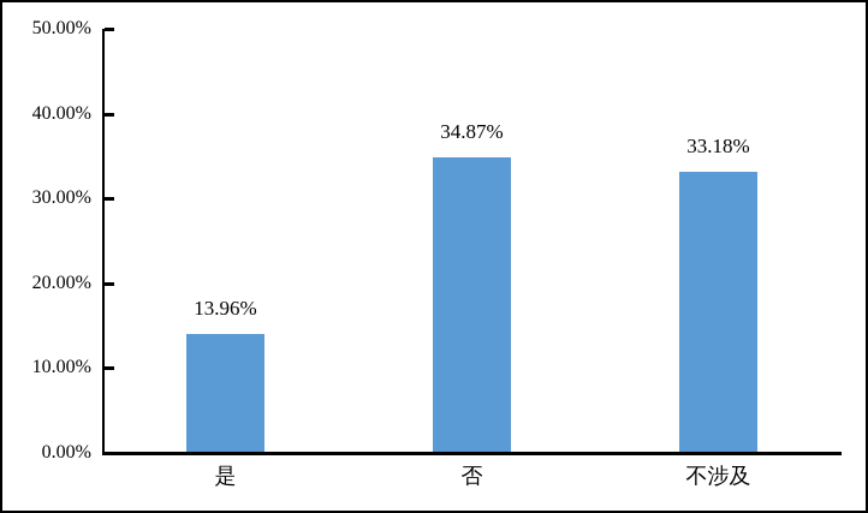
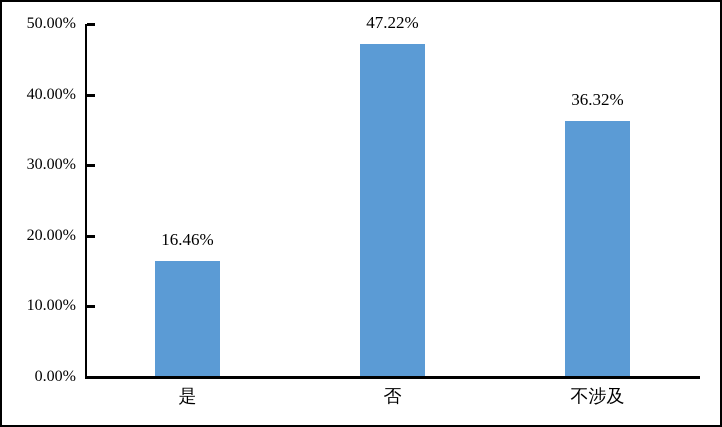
是: 13.96% -> 16.46%
否: 34.87% -> 47.22%
不涉及: 33.18% -> 36.32%
